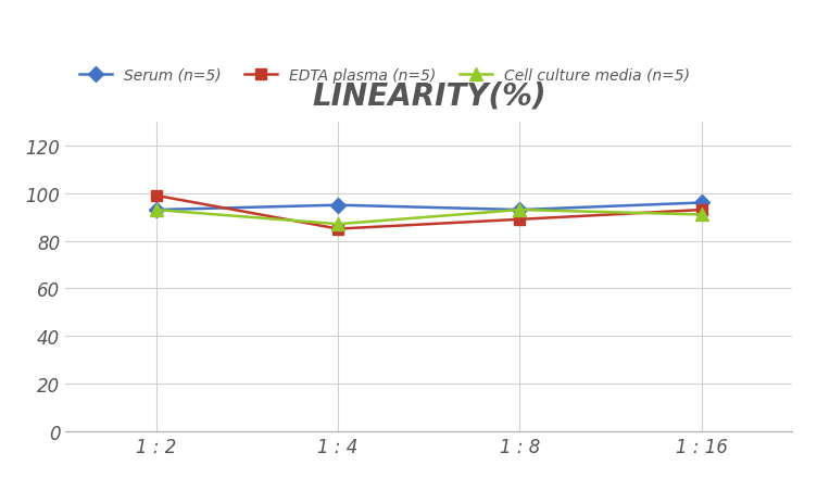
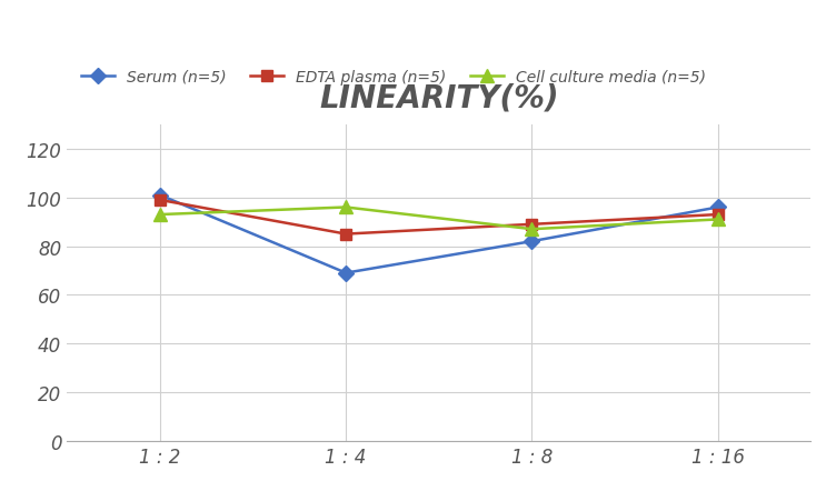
Serum (n=5)/1 : 2: 93 -> 101
Serum (n=5)/1 : 4: 95 -> 69
Cell culture media (n=5)/1 : 4: 87 -> 96
Serum (n=5)/1 : 8: 93 -> 82
Cell culture media (n=5)/1 : 8: 93 -> 87
